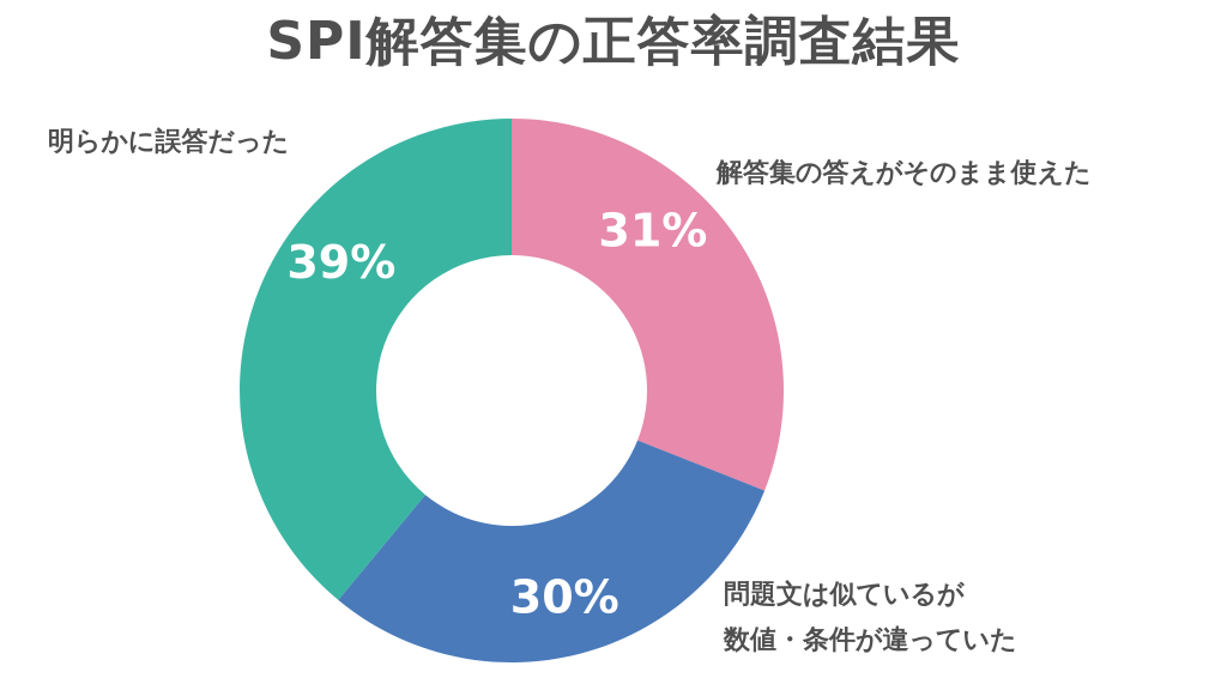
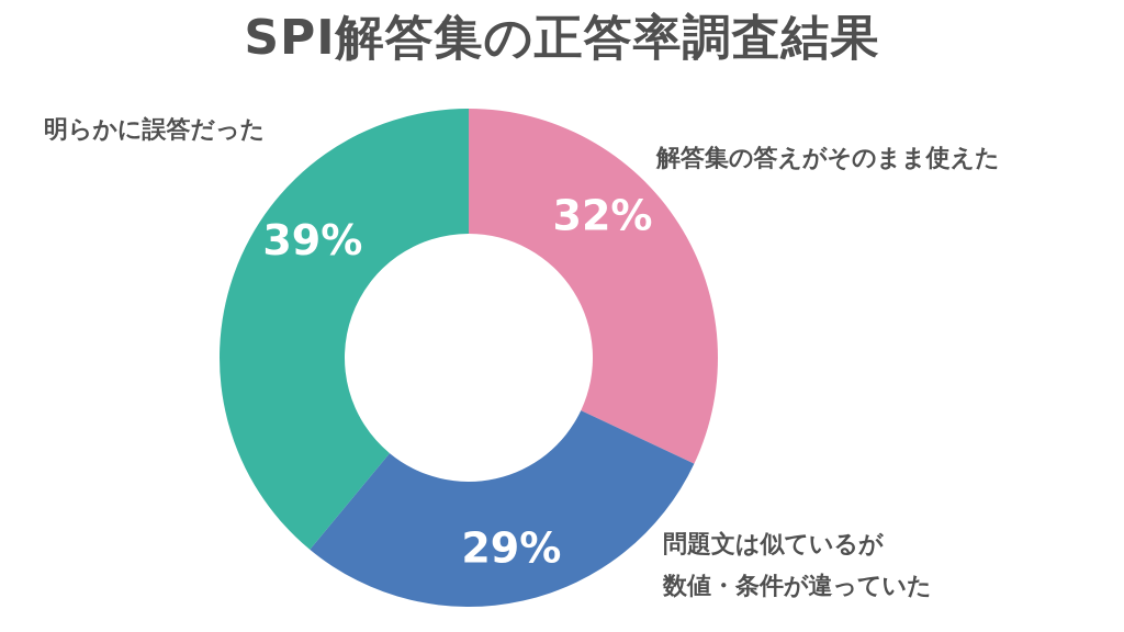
解答集の答えがそのまま使えた: 31% -> 32%
問題文は似ているが数値・条件が違っていた: 30% -> 29%
